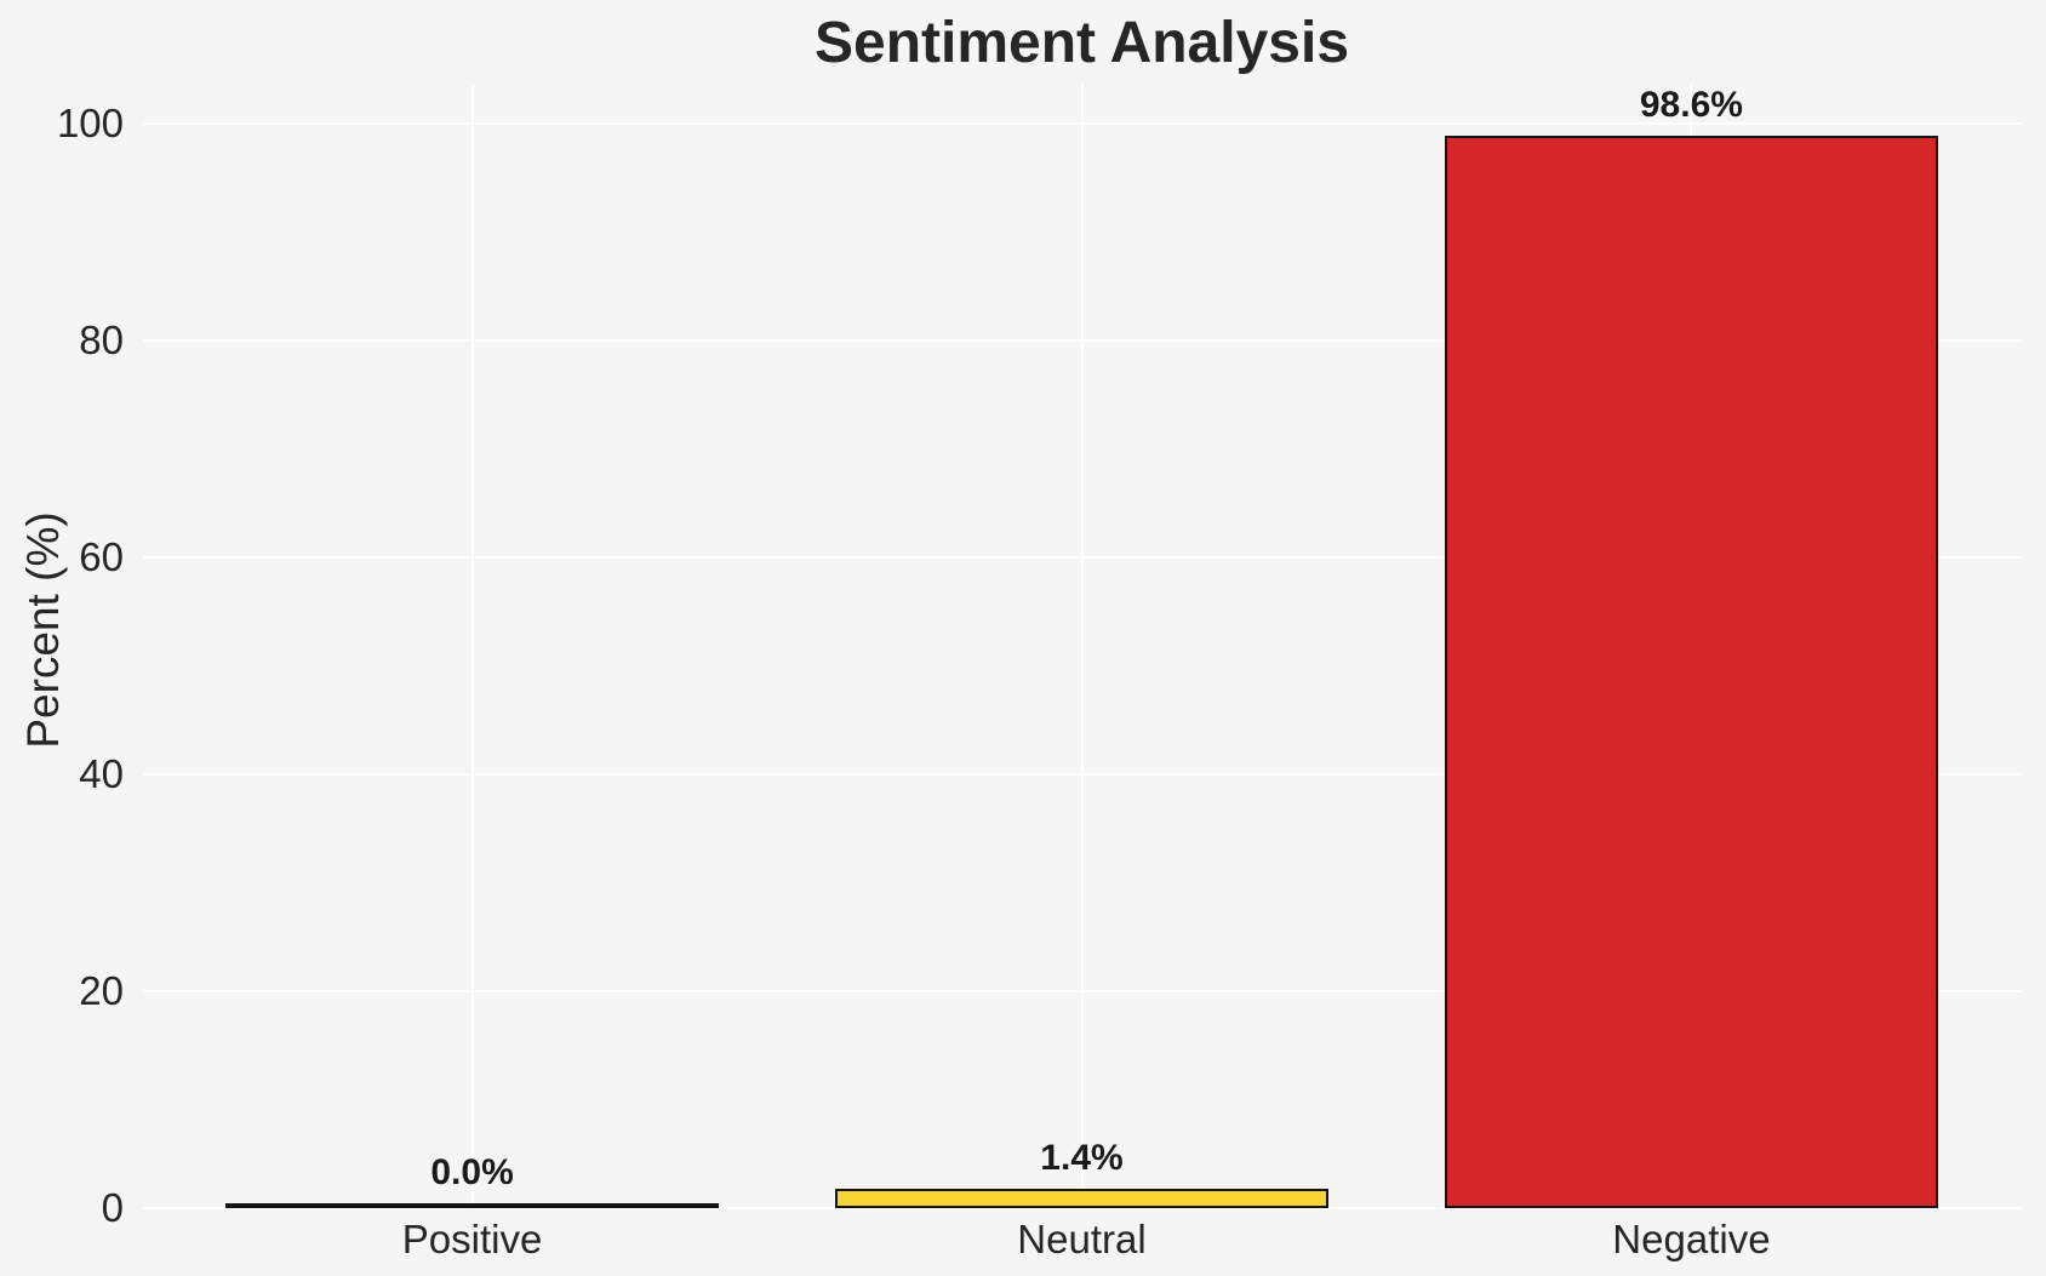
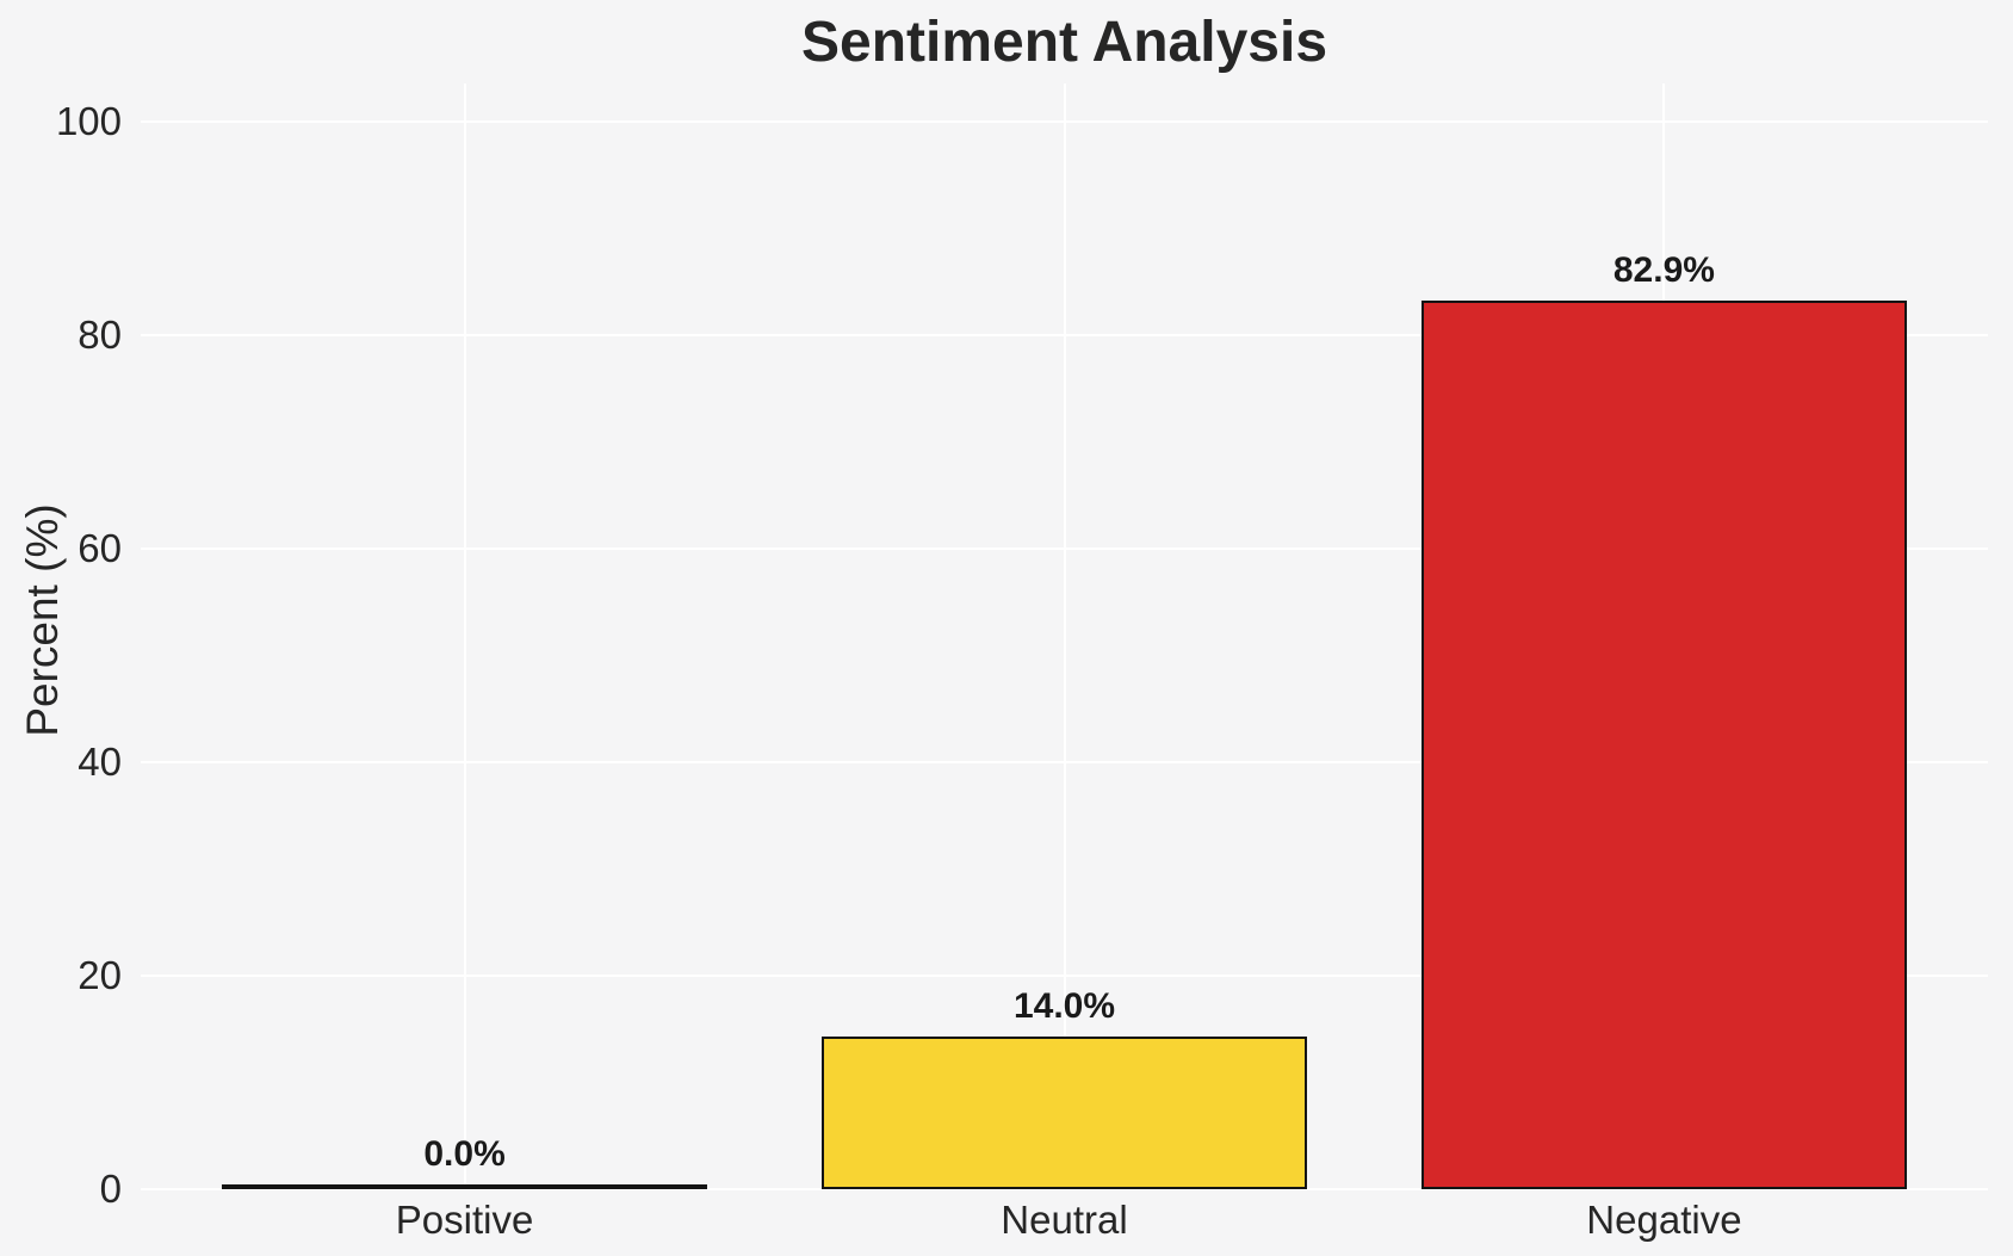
Neutral: 1.4% -> 14.0%
Negative: 98.6% -> 82.9%
